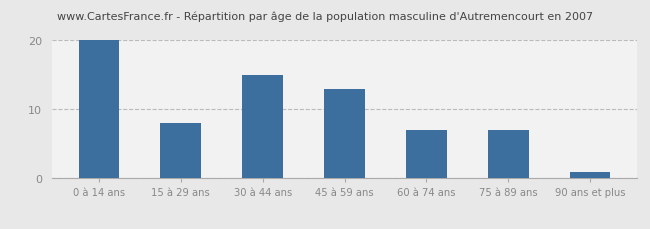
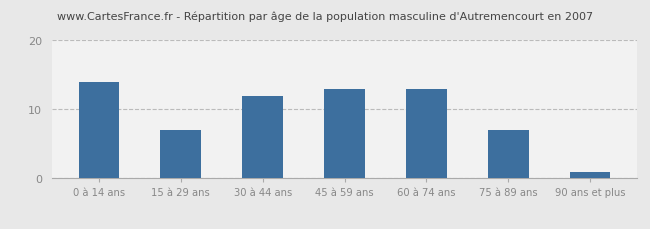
0 à 14 ans: 20 -> 14
15 à 29 ans: 8 -> 7
30 à 44 ans: 15 -> 12
60 à 74 ans: 7 -> 13
